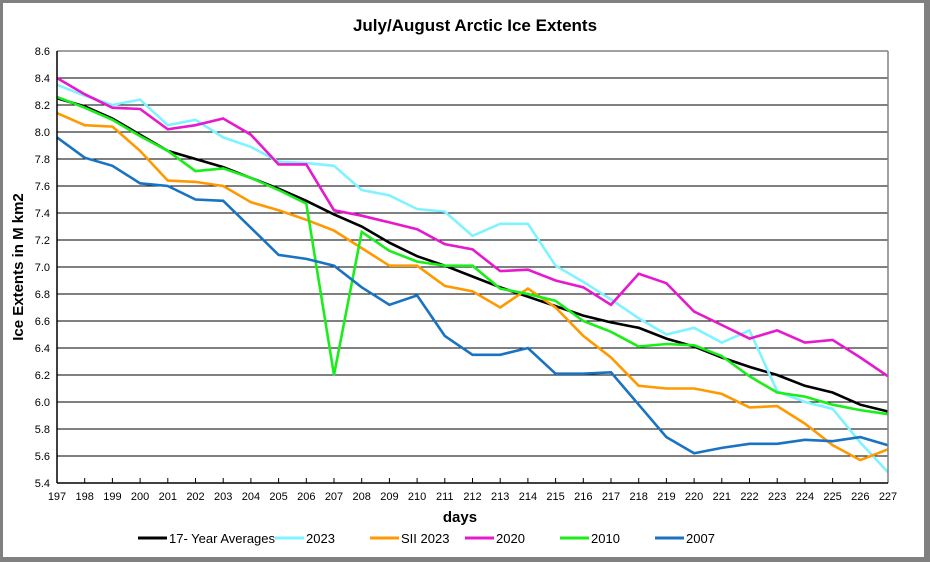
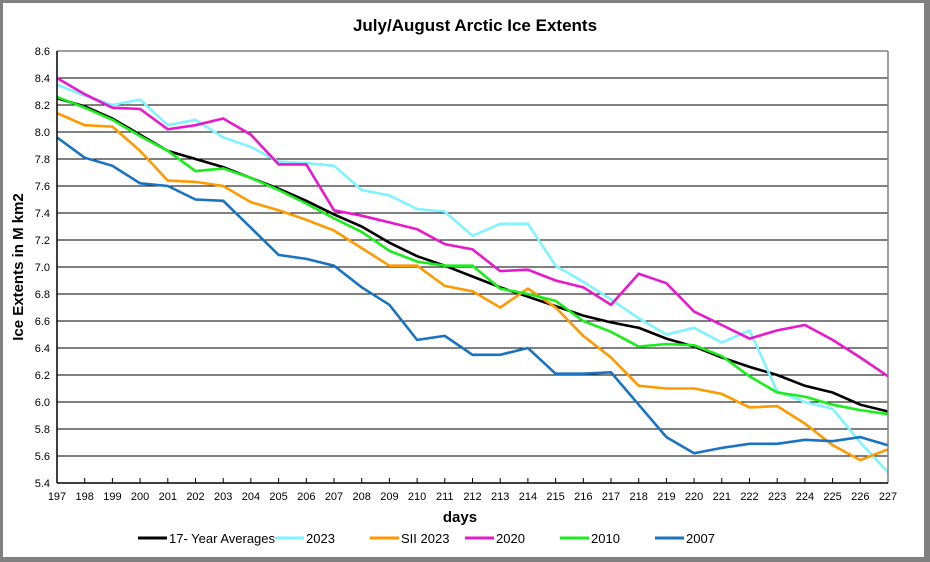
2010/207: 6.20 -> 7.36
2007/210: 6.79 -> 6.46
2020/224: 6.44 -> 6.57
